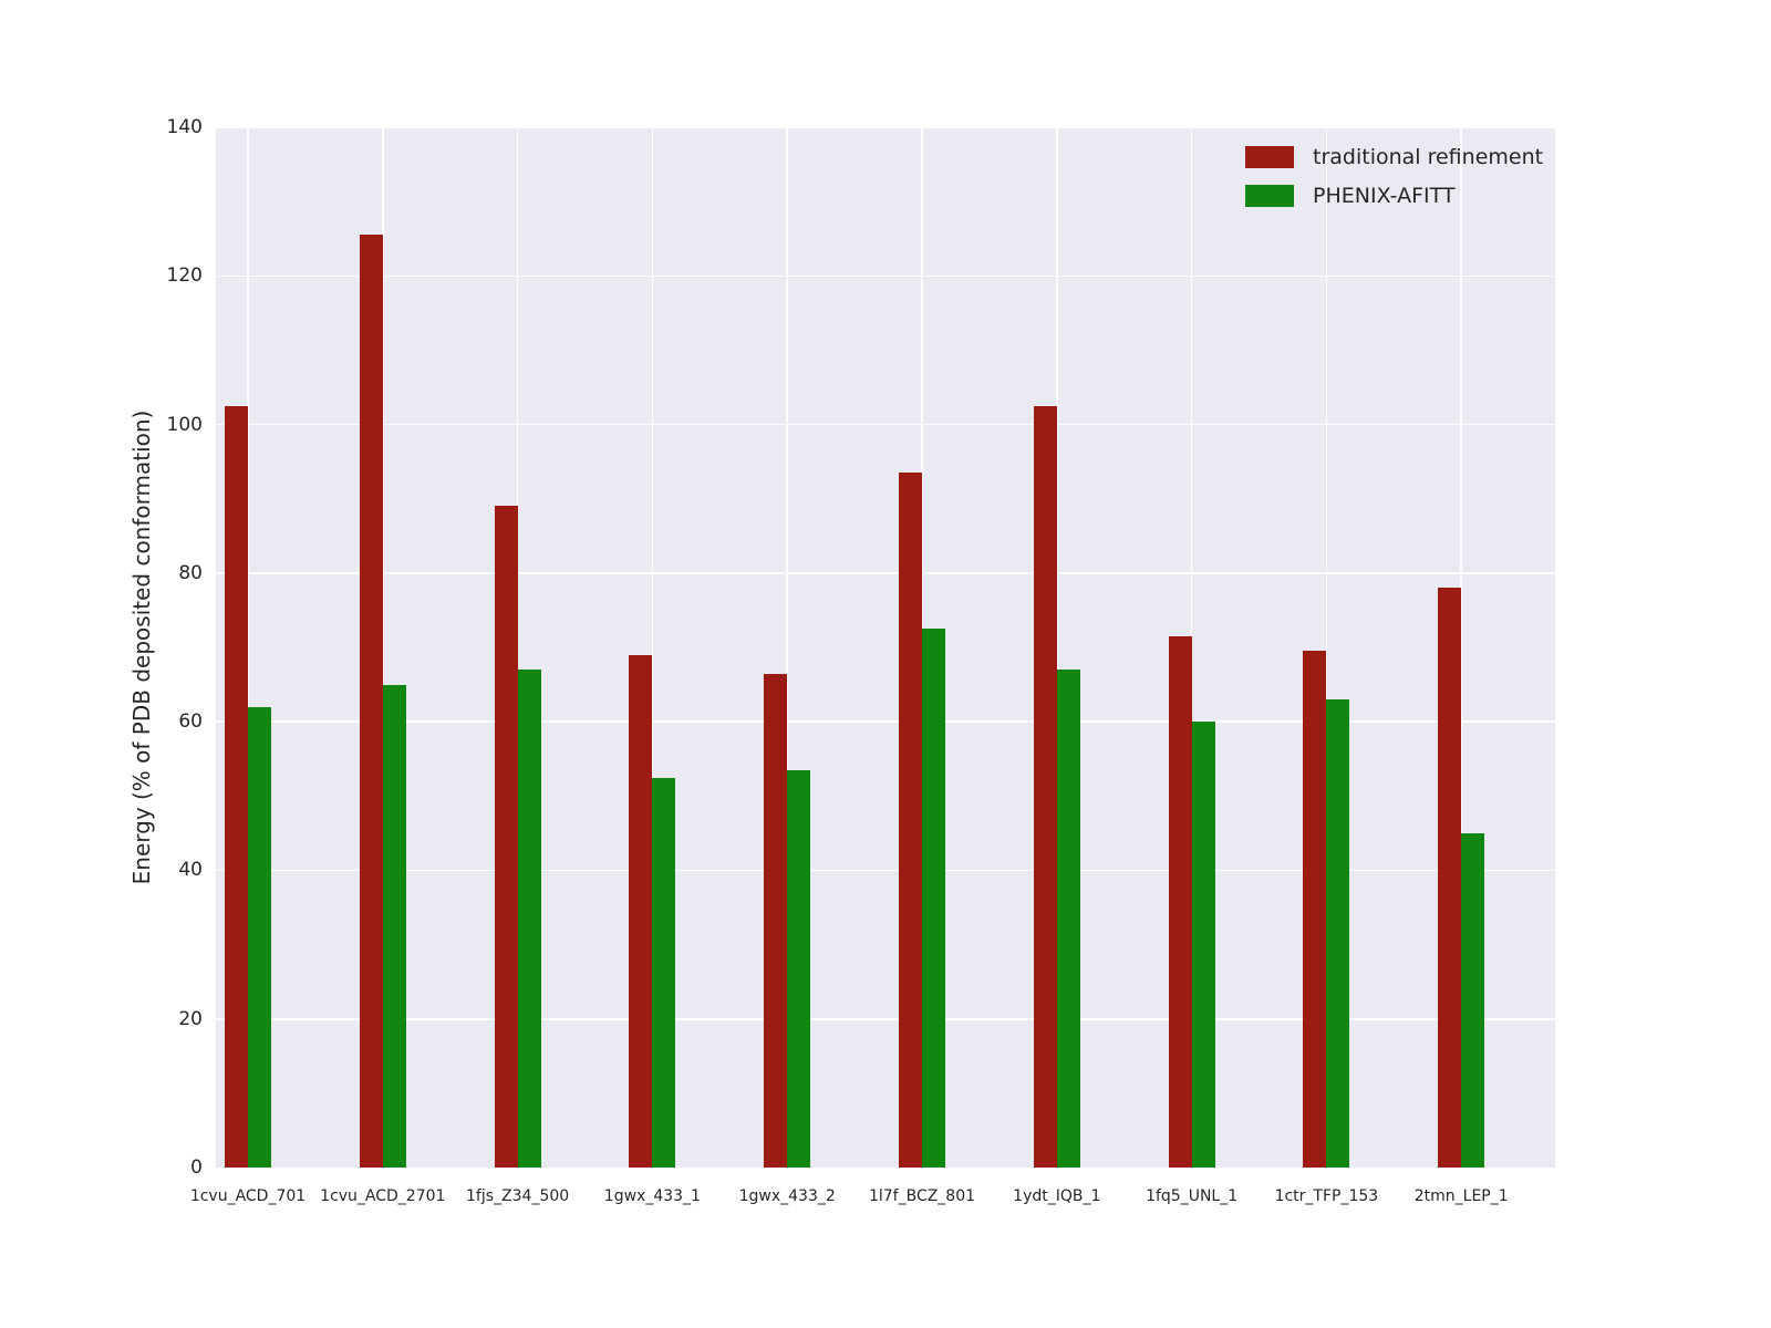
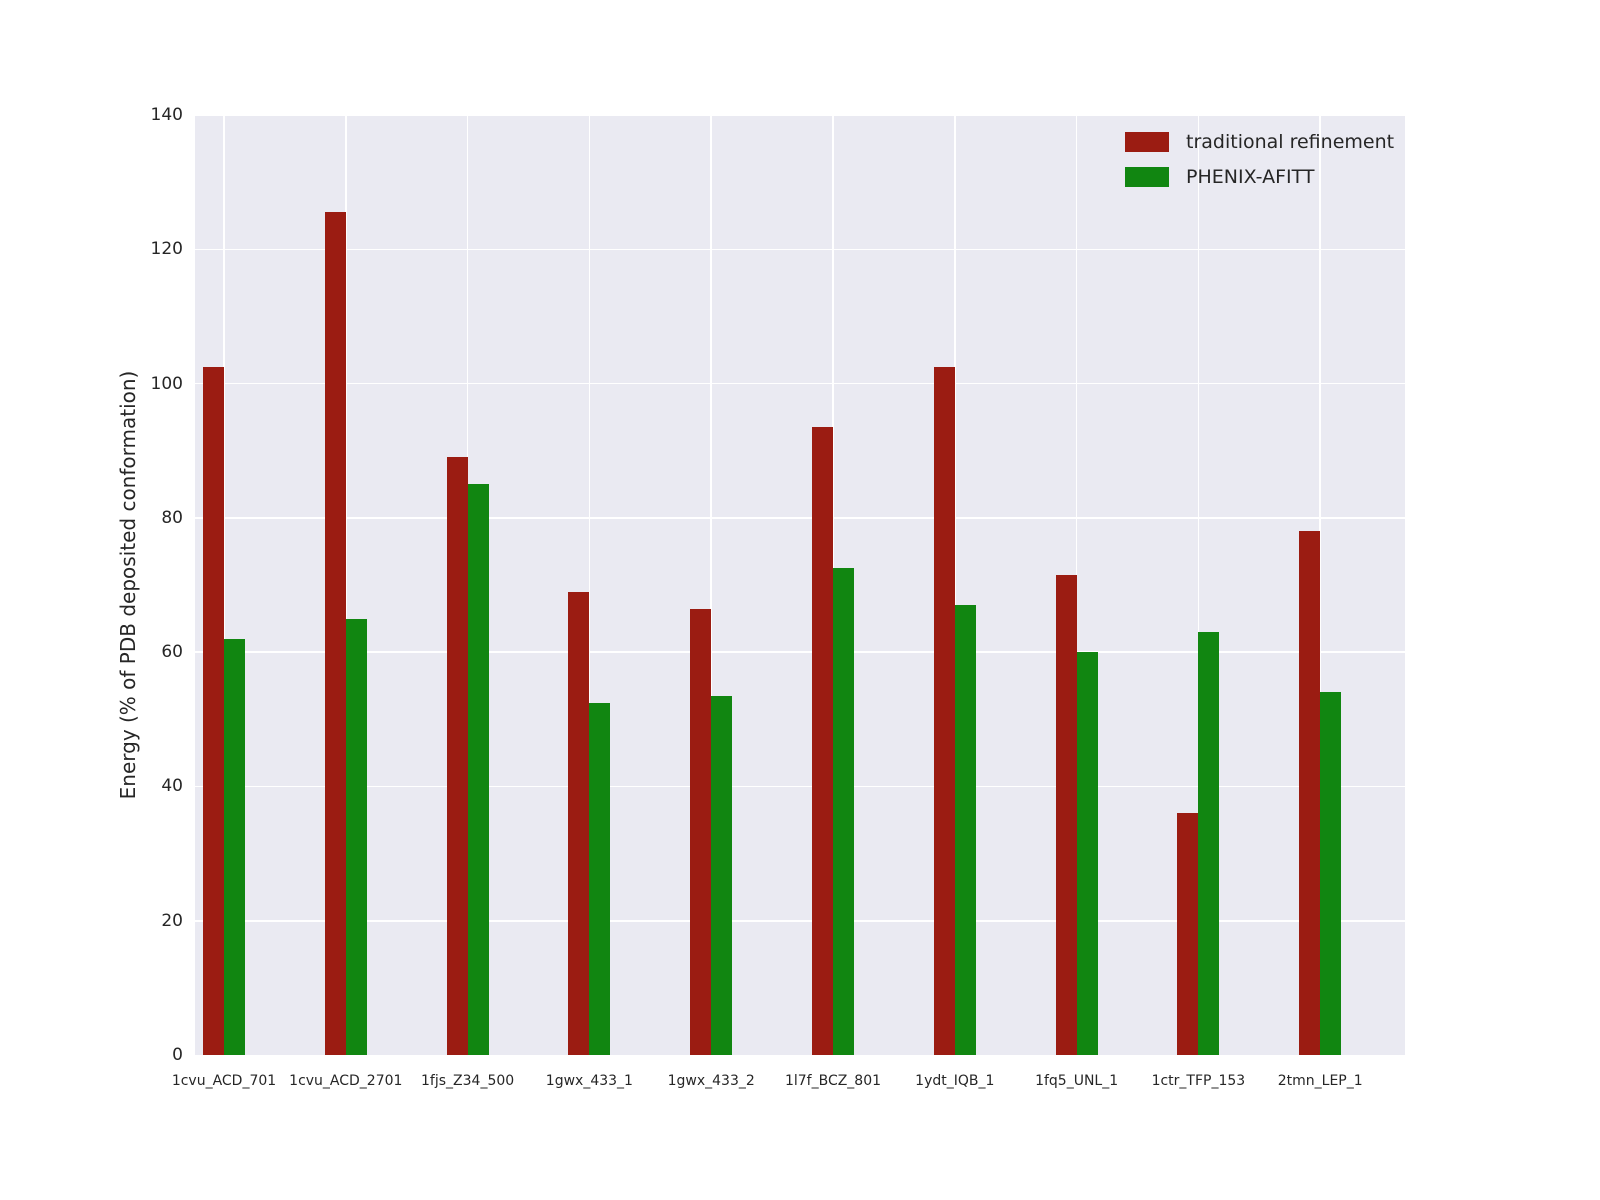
PHENIX-AFITT/1fjs_Z34_500: 67 -> 85
traditional refinement/1ctr_TFP_153: 70 -> 36
PHENIX-AFITT/2tmn_LEP_1: 45 -> 54
